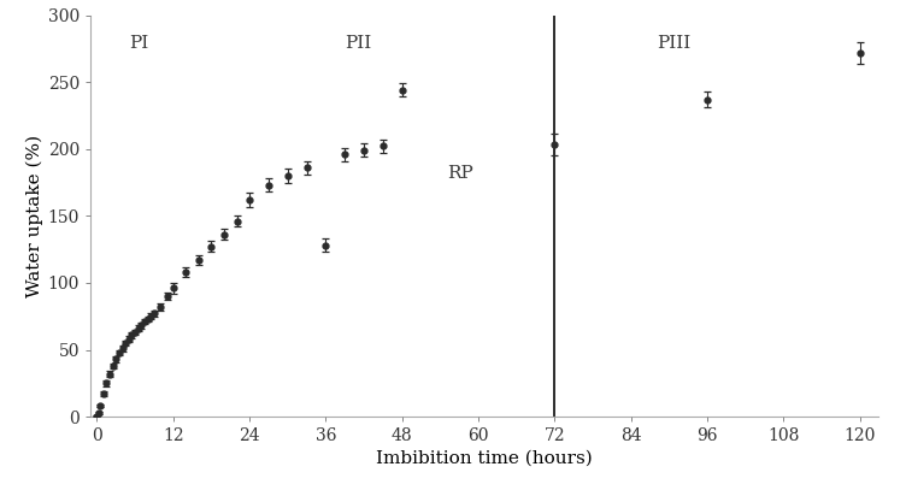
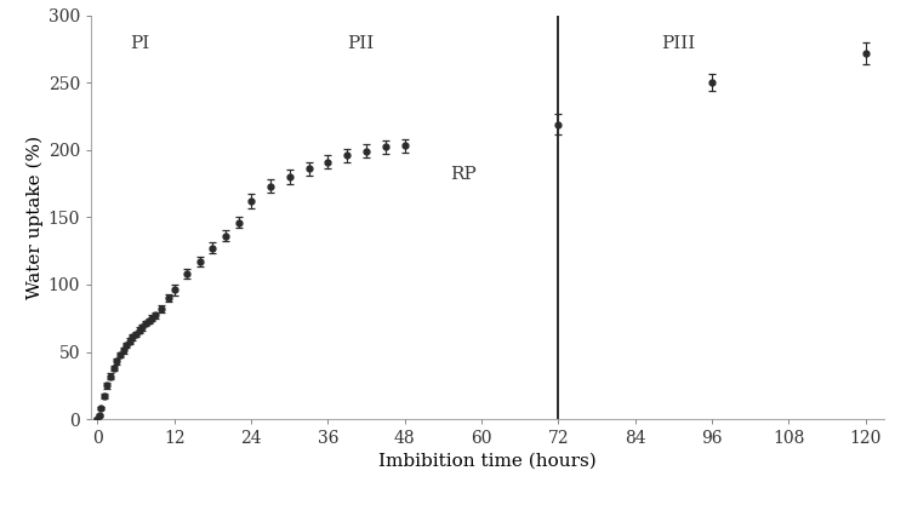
36: 128 -> 191
48: 244 -> 203
72: 203 -> 219
96: 237 -> 250
